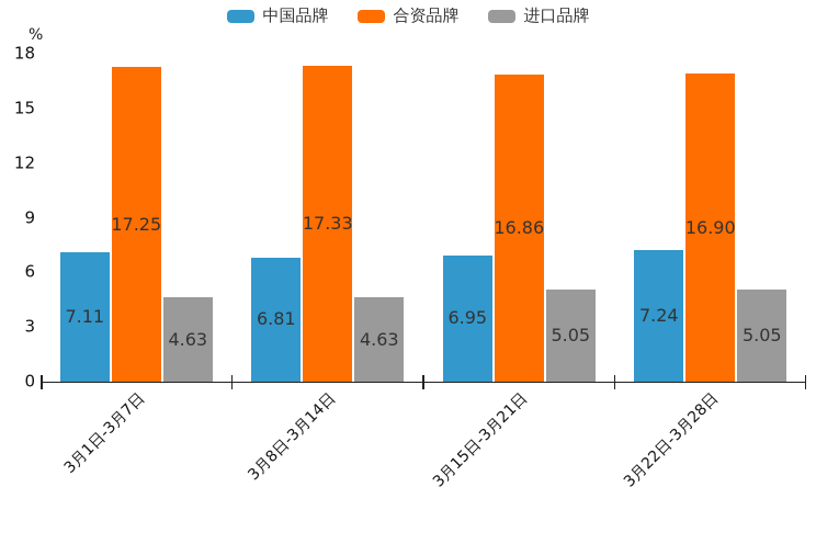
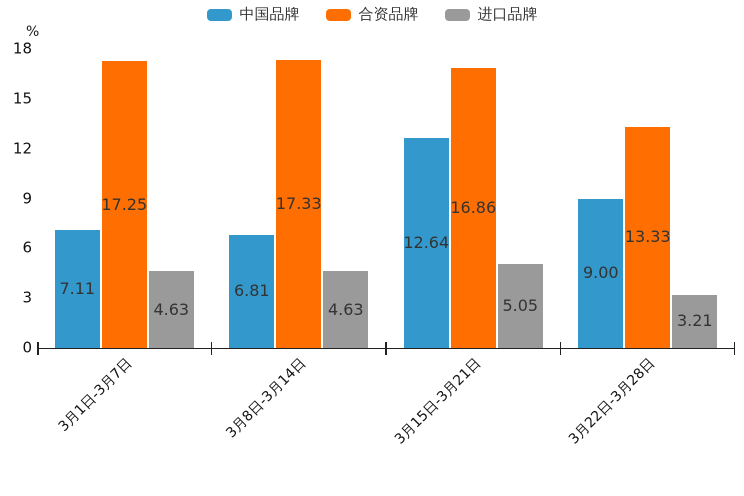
中国品牌/3月15日-3月21日: 6.95 -> 12.64
中国品牌/3月22日-3月28日: 7.24 -> 9.00
合资品牌/3月22日-3月28日: 16.90 -> 13.33
进口品牌/3月22日-3月28日: 5.05 -> 3.21
